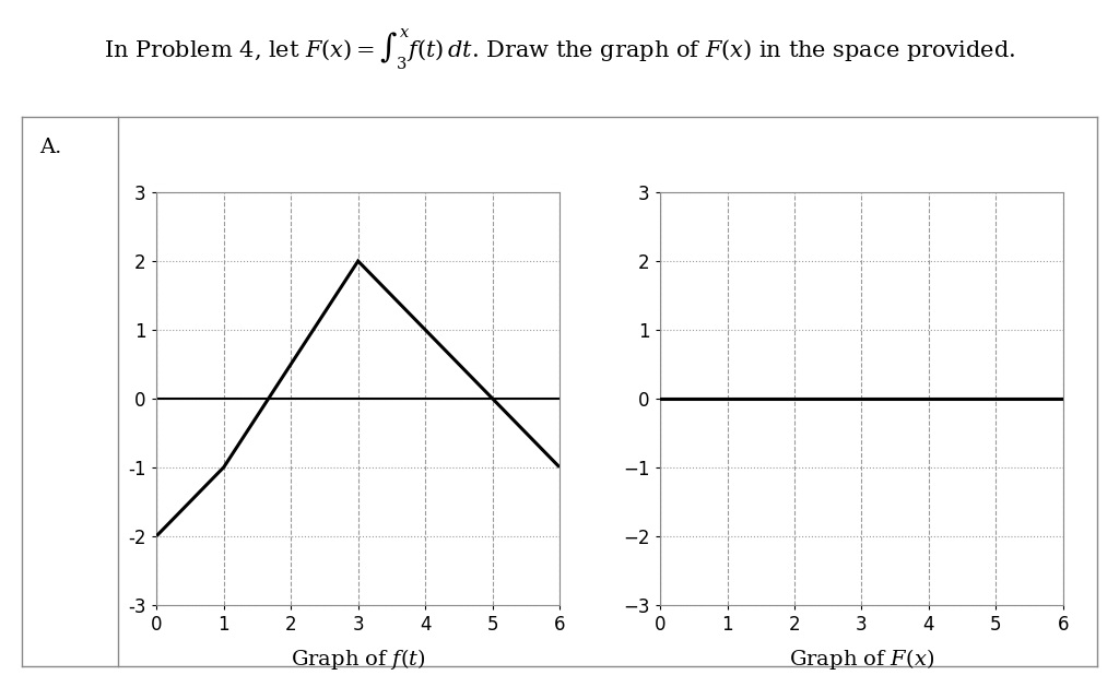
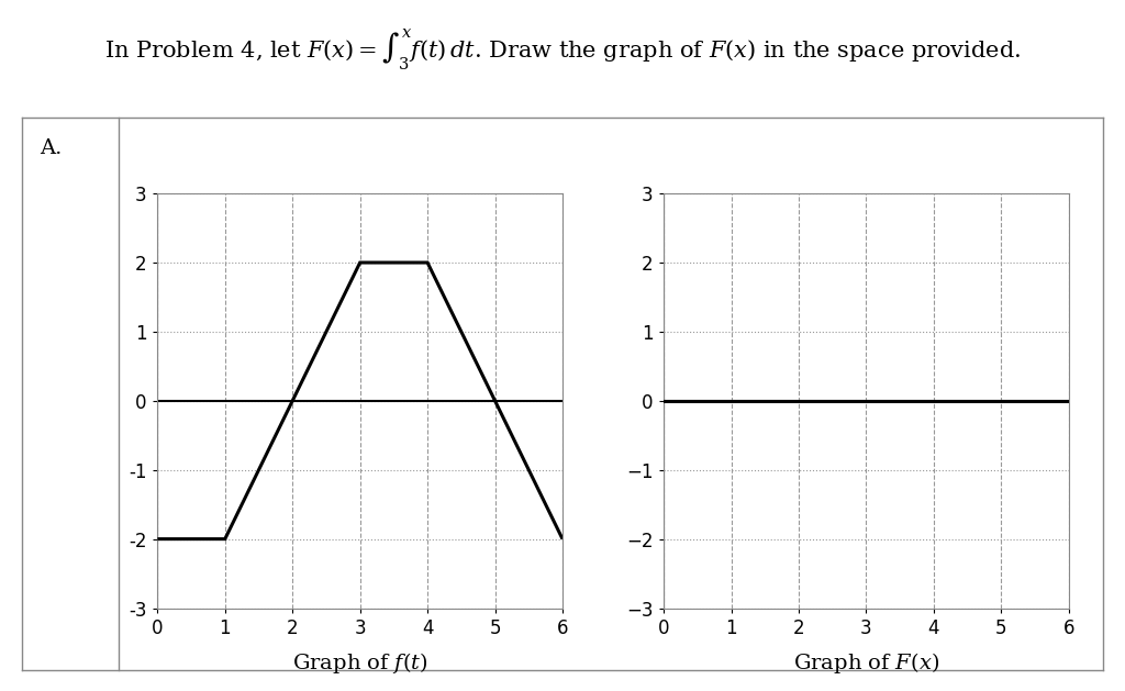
1: -1 -> -2
4: 1 -> 2
6: -1 -> -2
